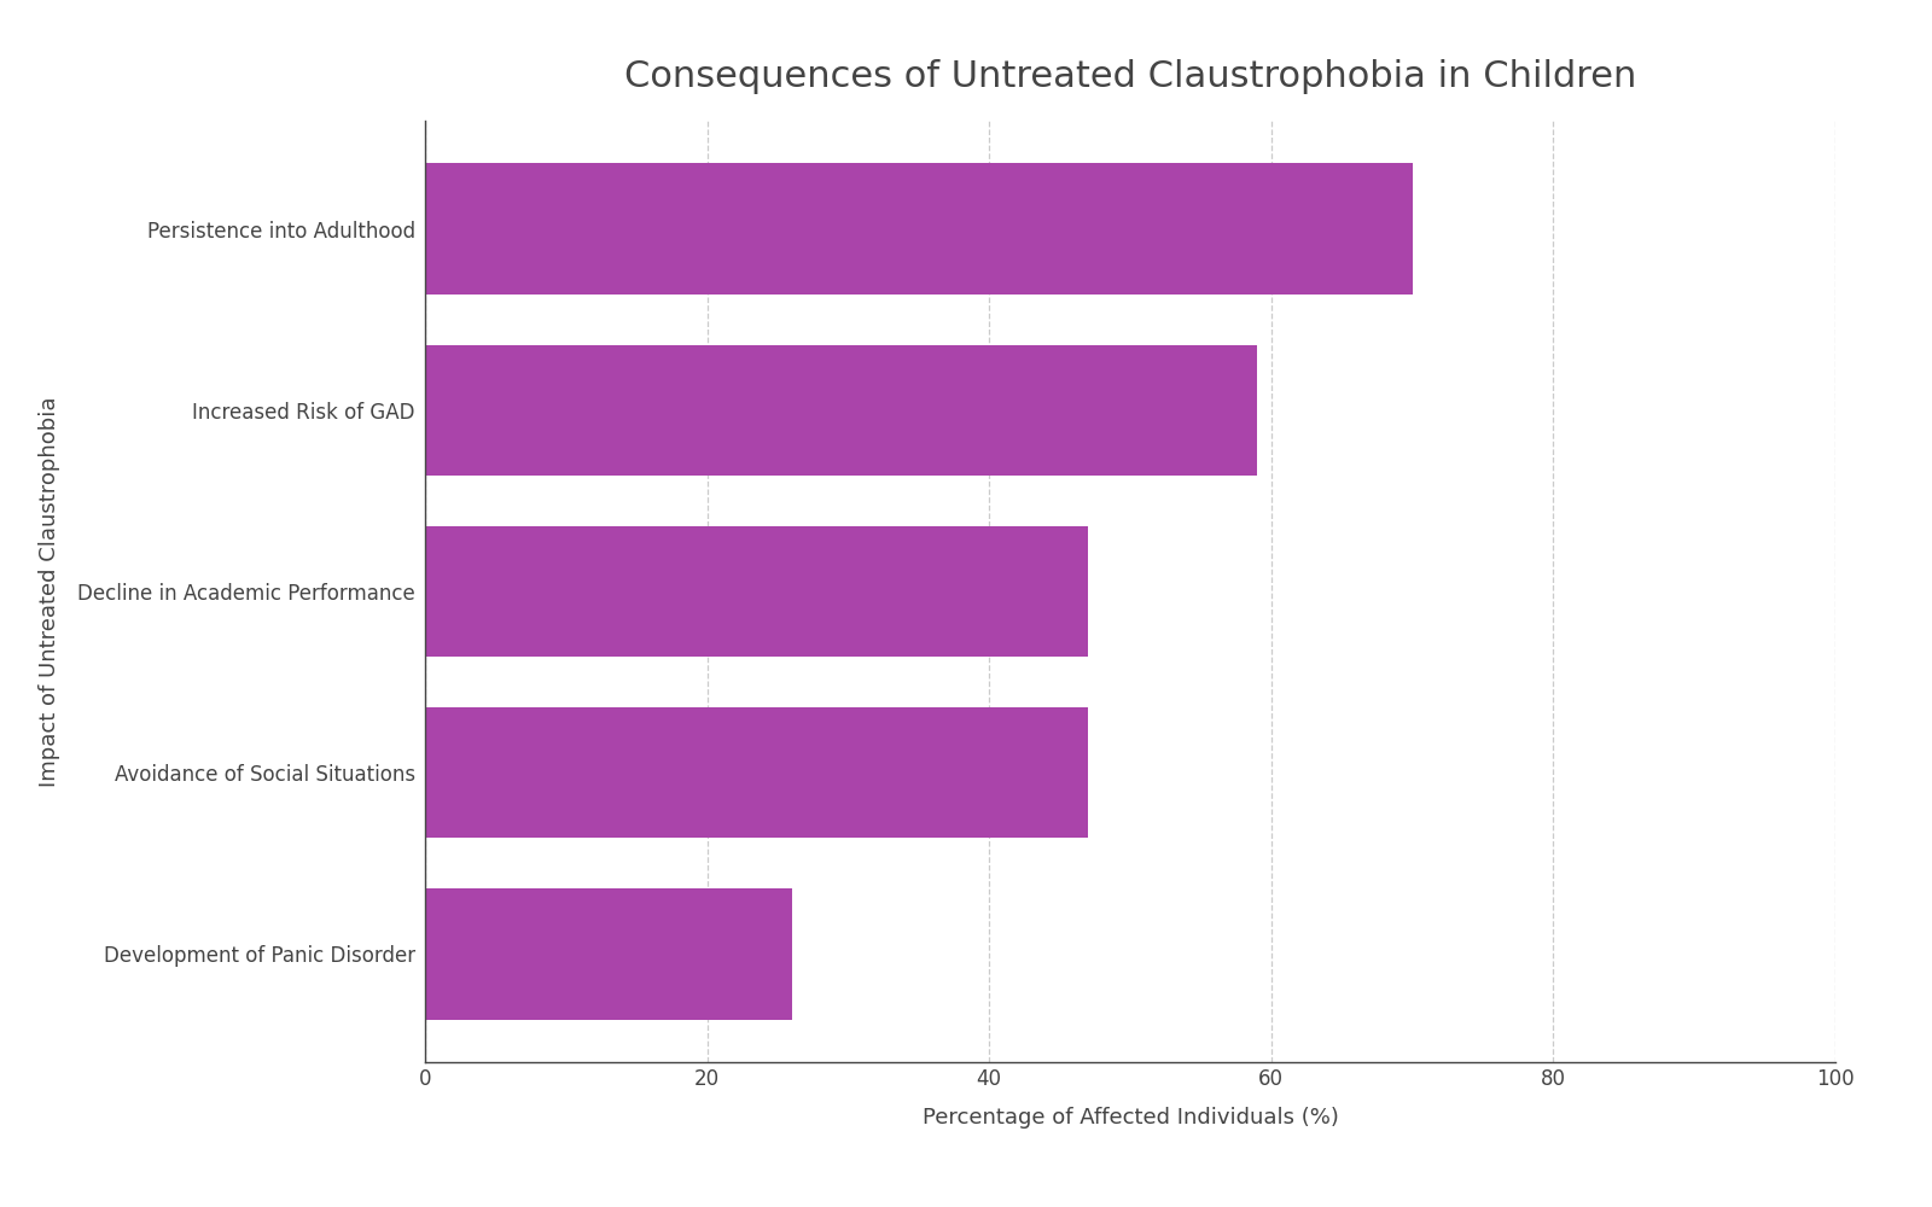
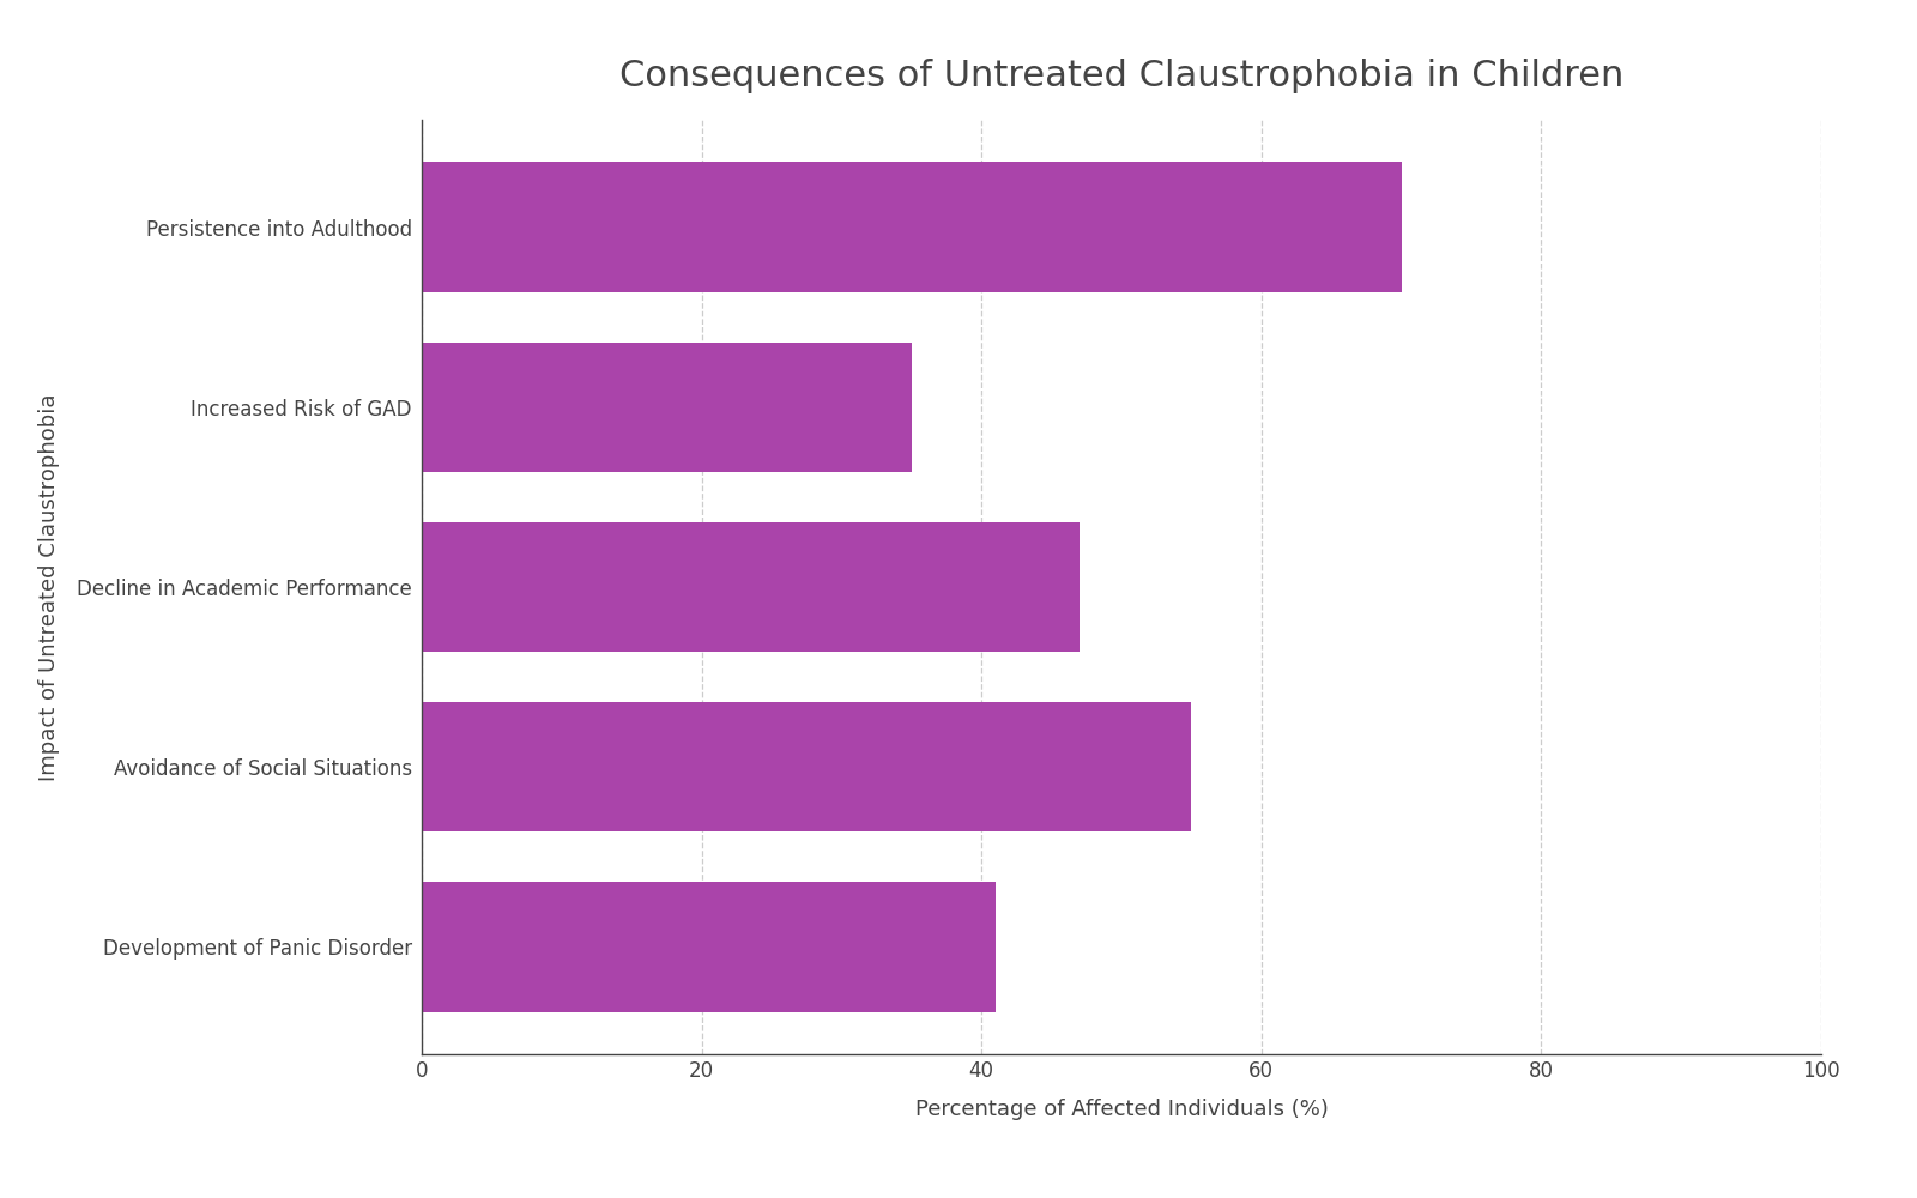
Increased Risk of GAD: 59 -> 35
Avoidance of Social Situations: 47 -> 55
Development of Panic Disorder: 26 -> 41
